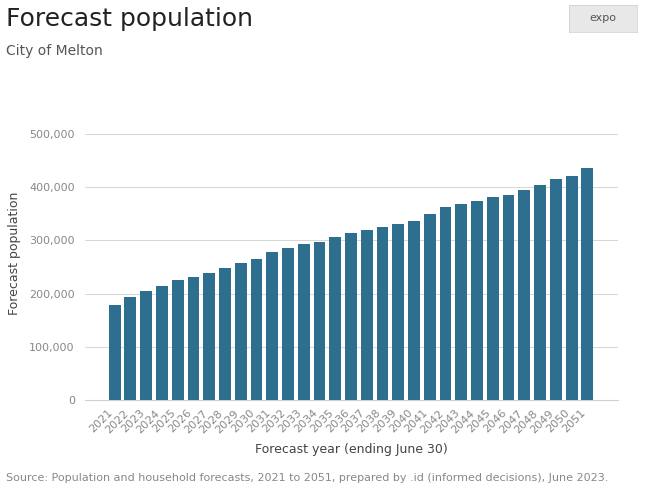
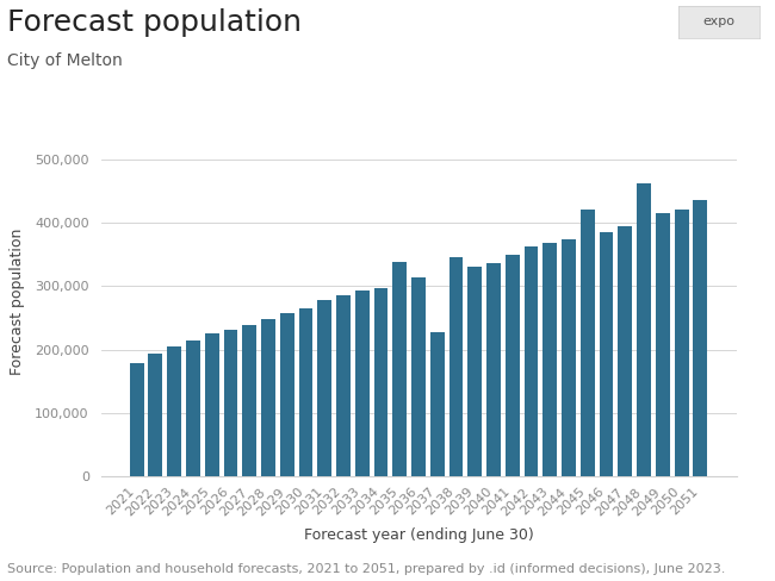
2035: 306,000 -> 338,000
2037: 320,000 -> 228,000
2038: 325,000 -> 346,000
2045: 381,000 -> 422,000
2048: 404,000 -> 462,000
